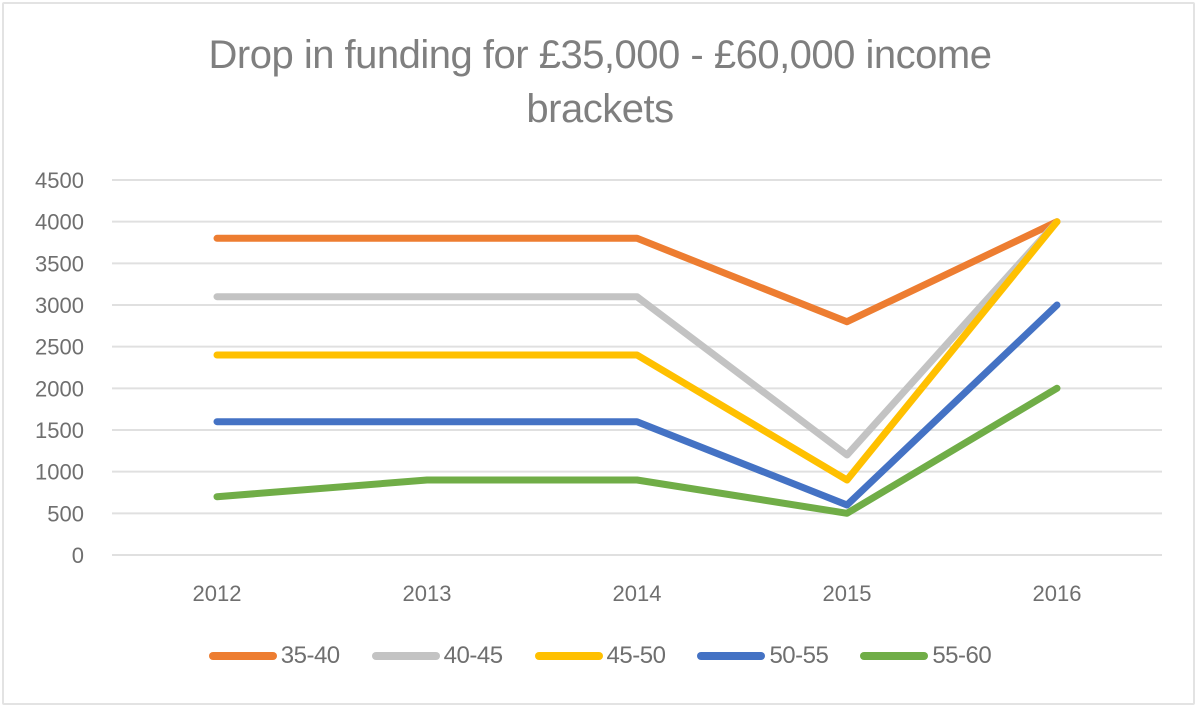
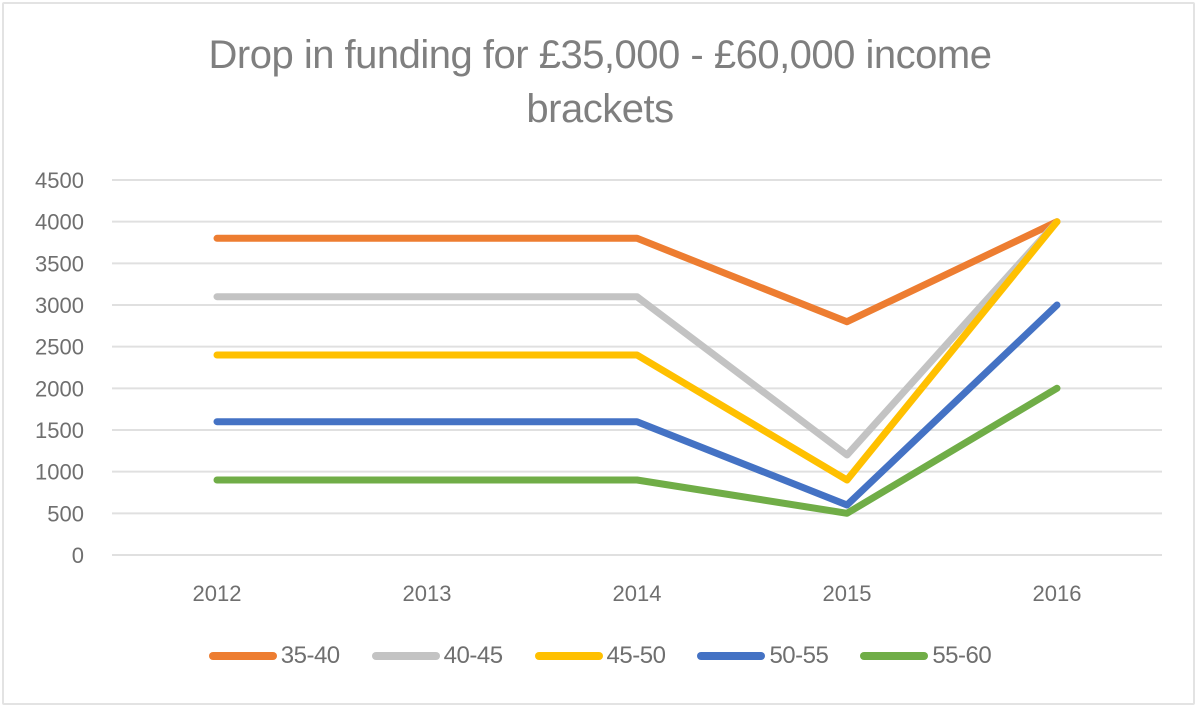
55-60/2012: 700 -> 900
